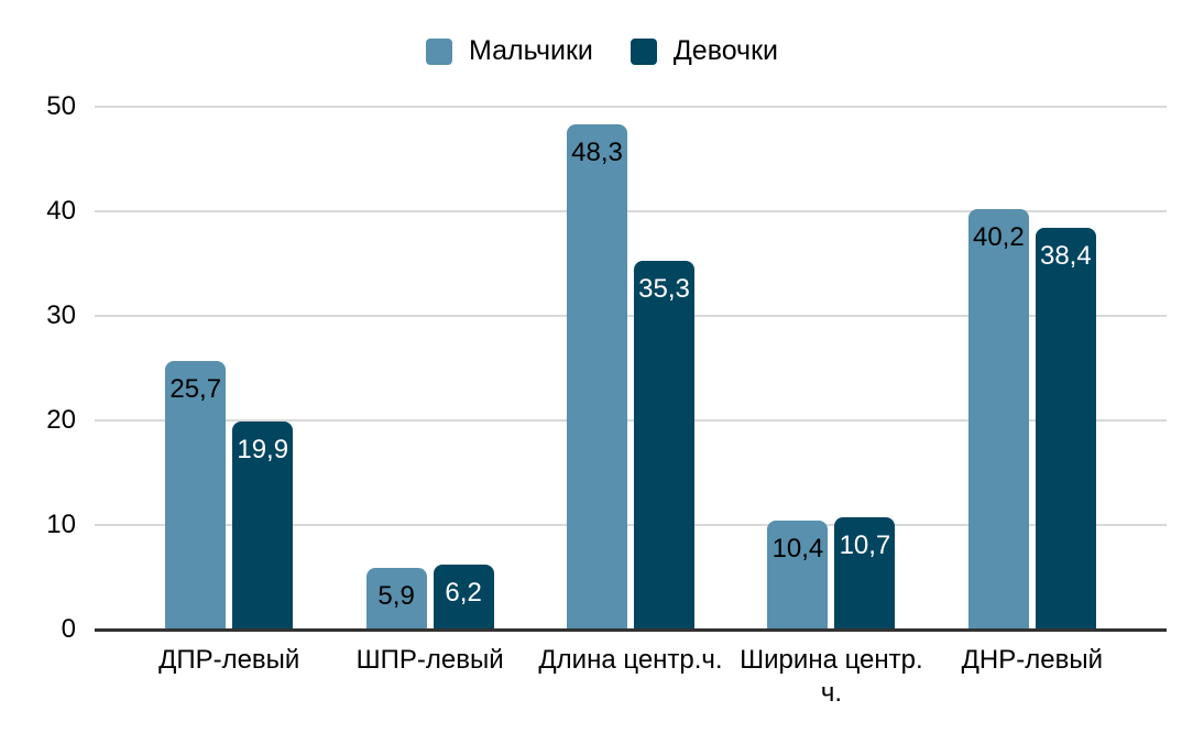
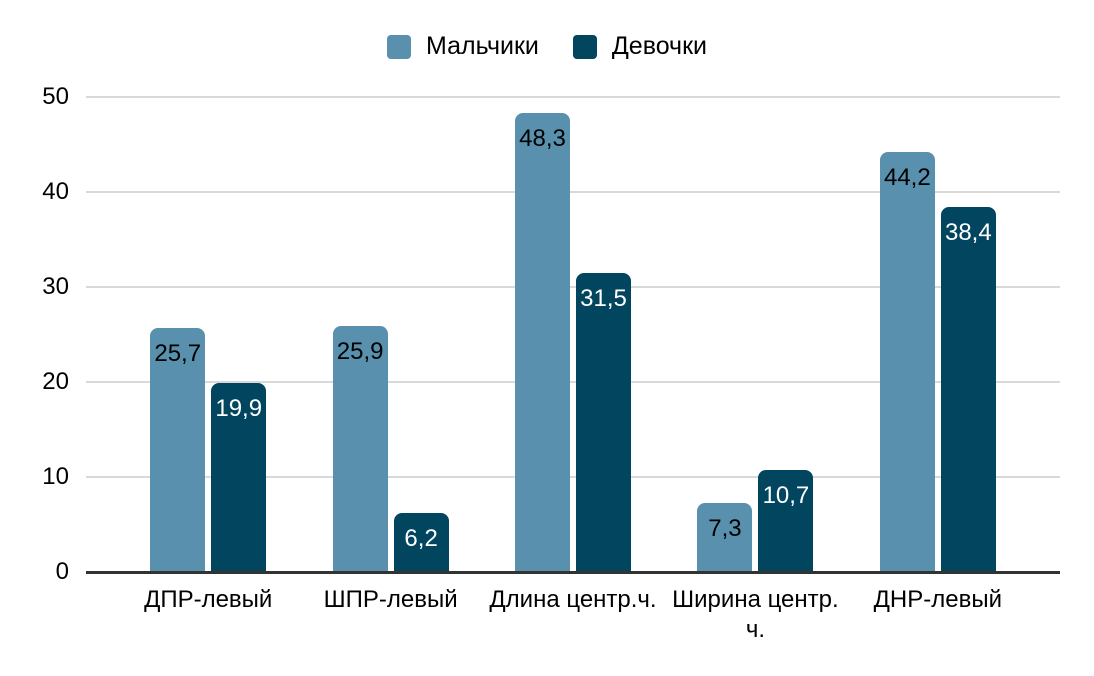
Мальчики/ШПР-левый: 5,9 -> 25,9
Девочки/Длина центр.ч.: 35,3 -> 31,5
Мальчики/Ширина центр. ч.: 10,4 -> 7,3
Мальчики/ДНР-левый: 40,2 -> 44,2
